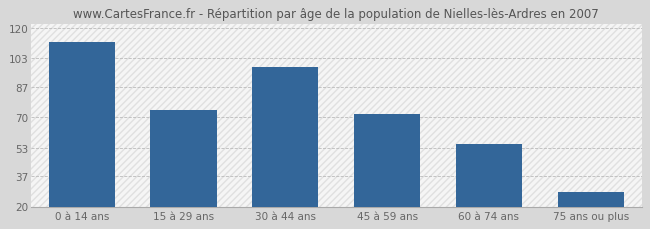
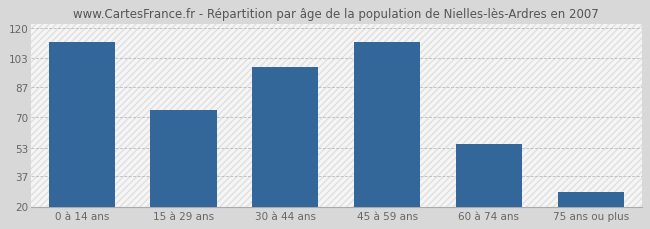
45 à 59 ans: 72 -> 112
